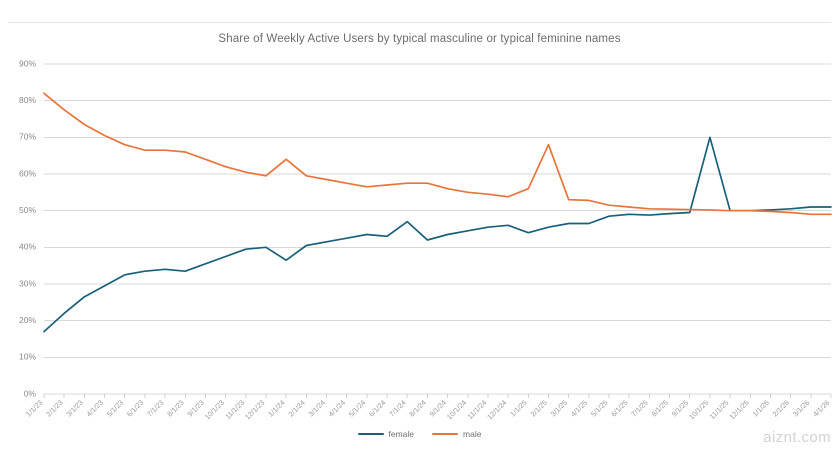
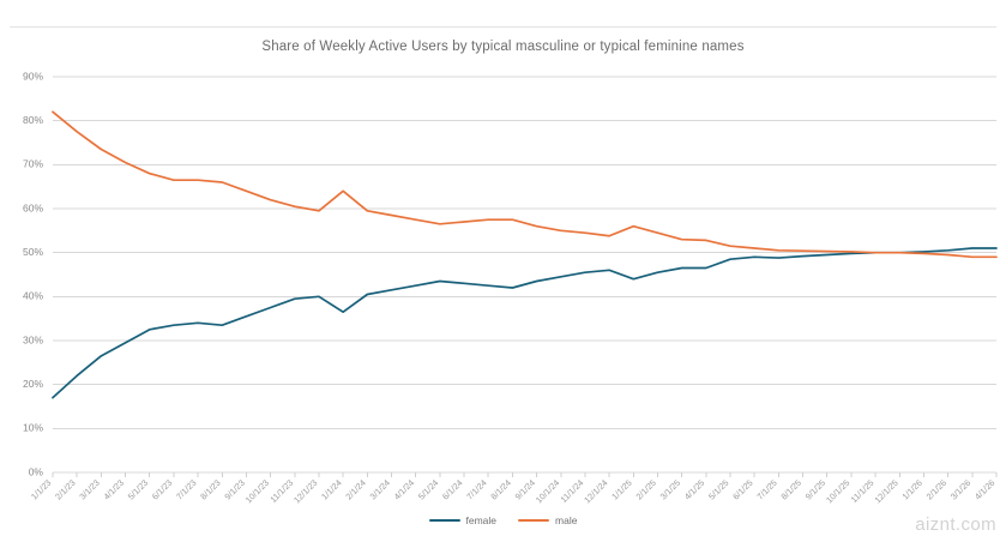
female/7/1/24: 47% -> 42%
male/2/1/25: 68% -> 54%
female/10/1/25: 70% -> 50%
